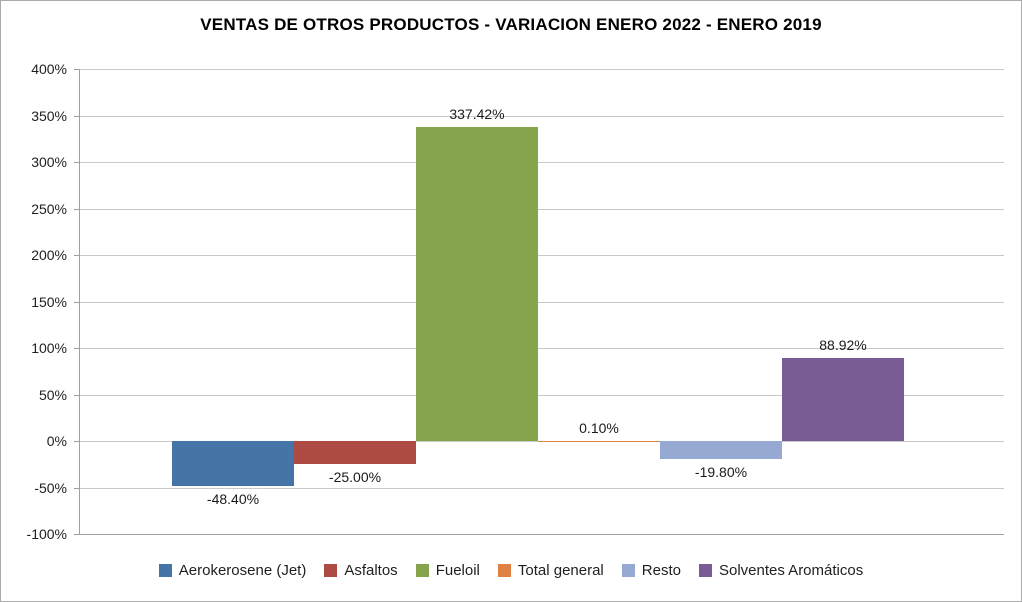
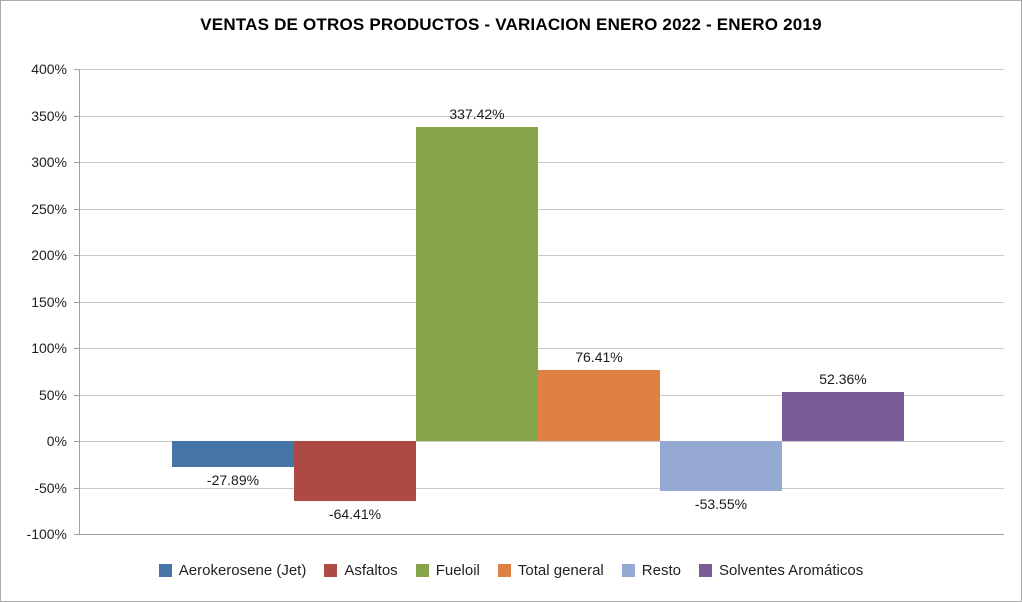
Aerokerosene (Jet): -48.40% -> -27.89%
Asfaltos: -25.00% -> -64.41%
Total general: 0.10% -> 76.41%
Resto: -19.80% -> -53.55%
Solventes Aromáticos: 88.92% -> 52.36%
